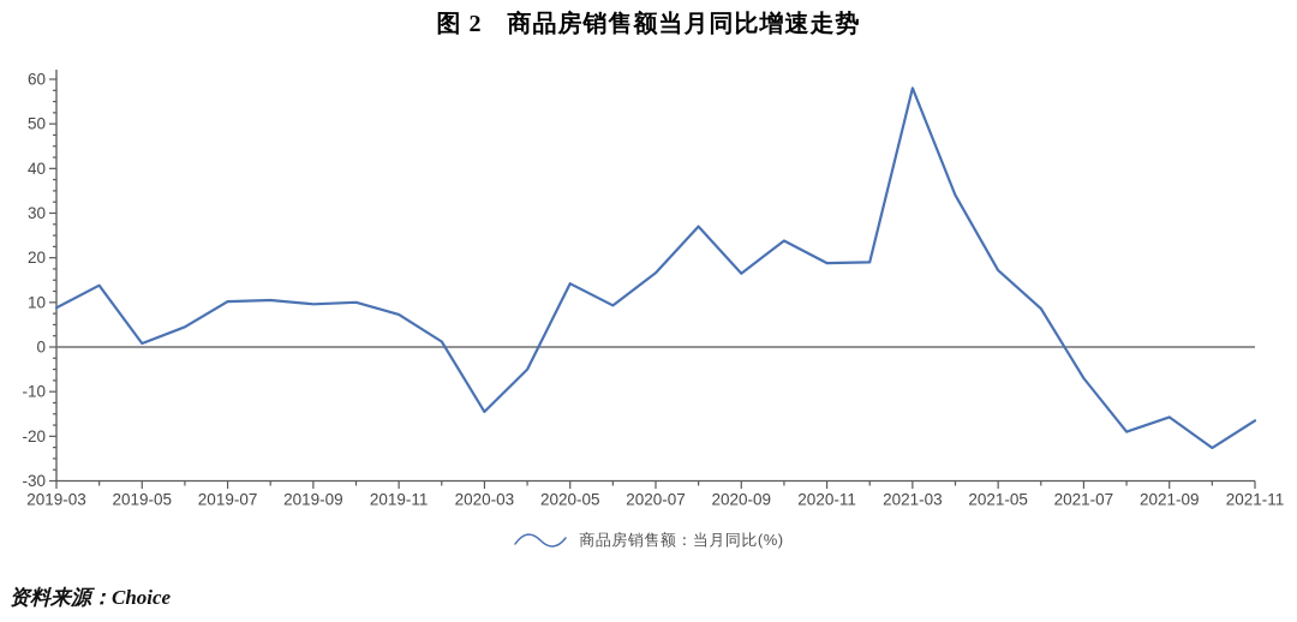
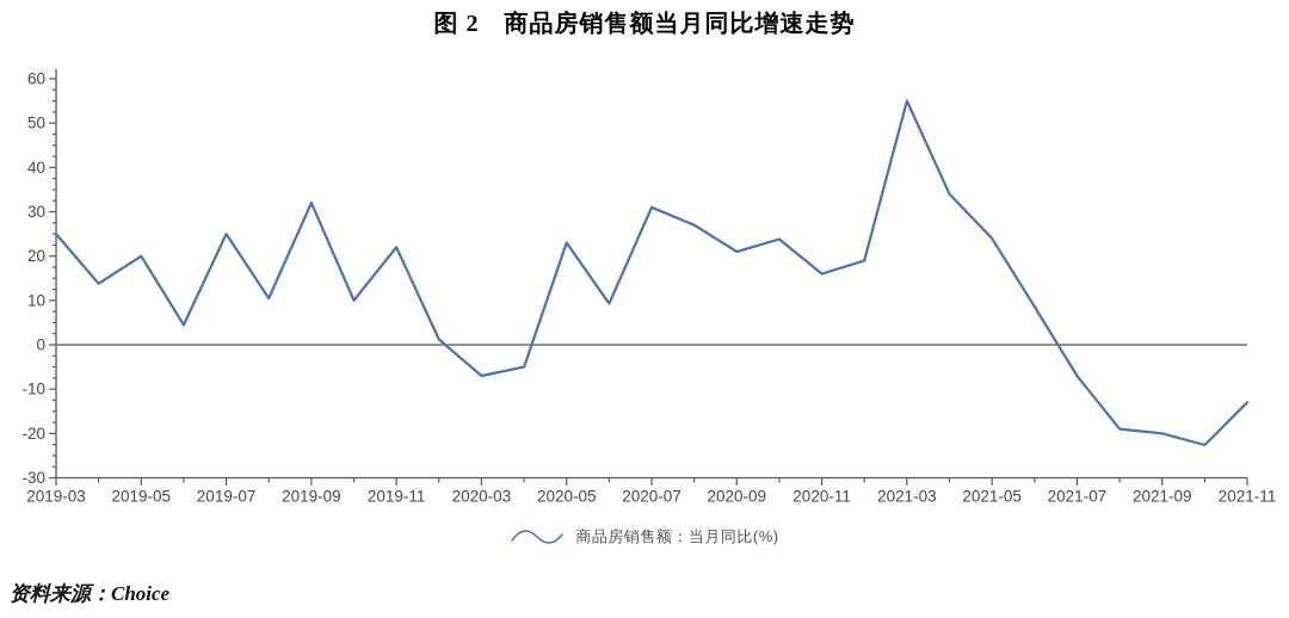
2019-03: 9 -> 25
2019-05: 1 -> 20
2019-07: 10 -> 25
2019-09: 10 -> 32
2019-11: 7 -> 22
2020-03: -14 -> -7
2020-05: 14 -> 23
2020-07: 17 -> 31
2020-09: 16 -> 21
2020-11: 19 -> 16
2021-03: 58 -> 55
2021-05: 17 -> 24
2021-09: -16 -> -20
2021-11: -16 -> -13
